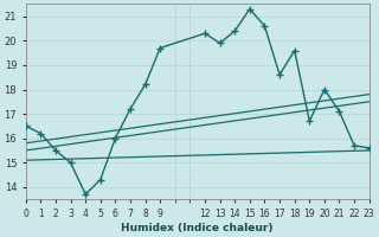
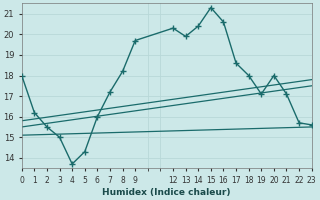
0: 16.5 -> 18.0
18: 19.6 -> 18.0
19: 16.7 -> 17.1
